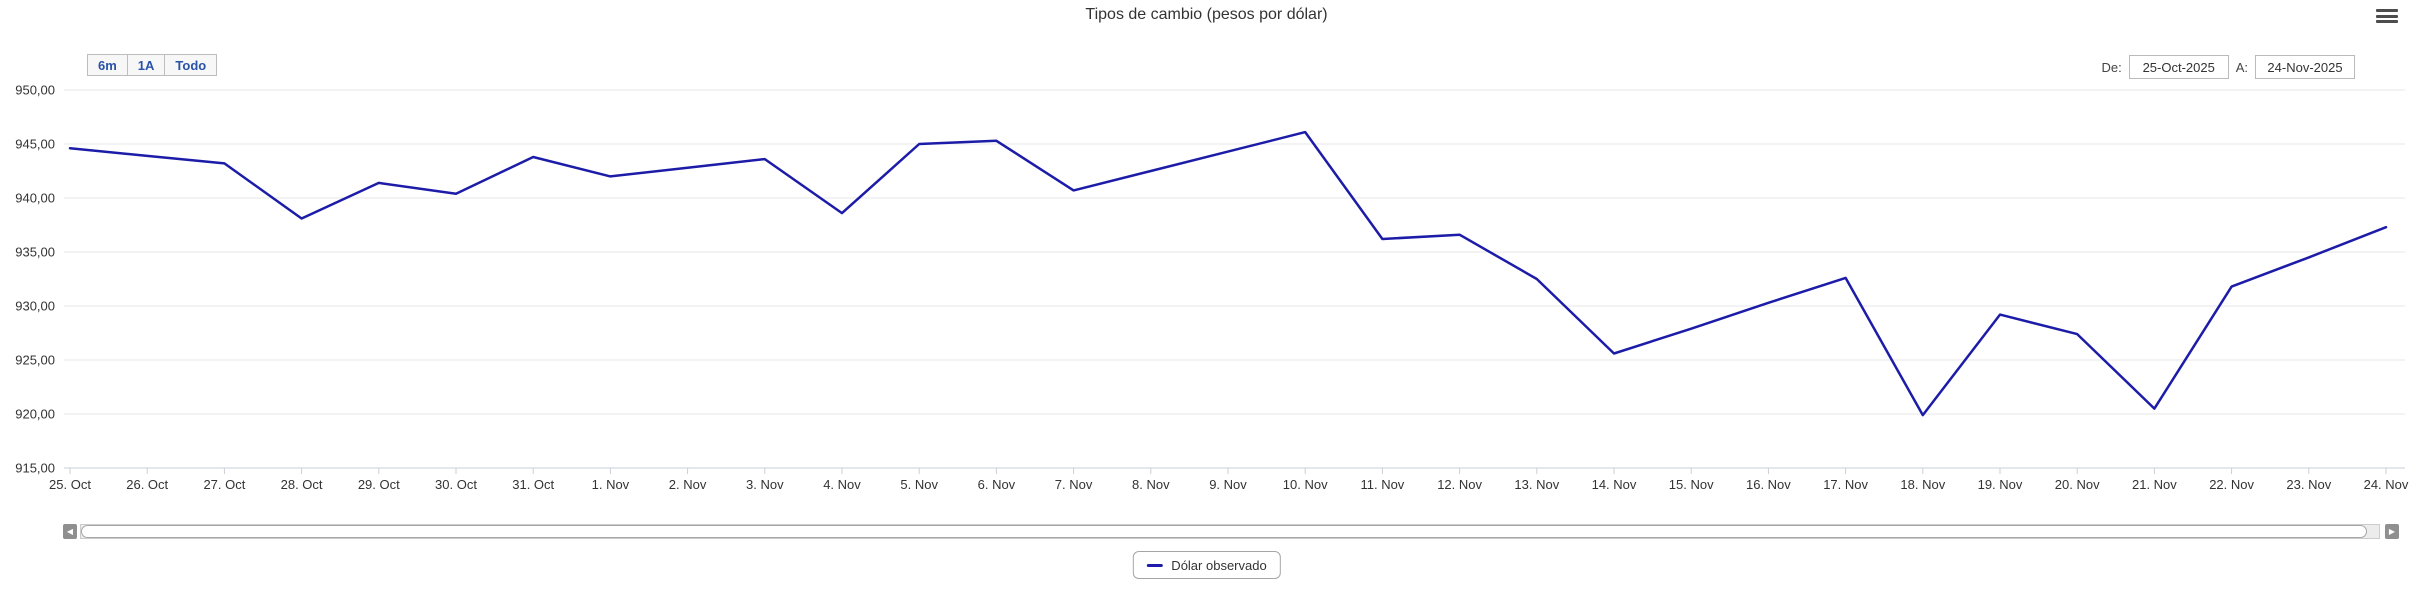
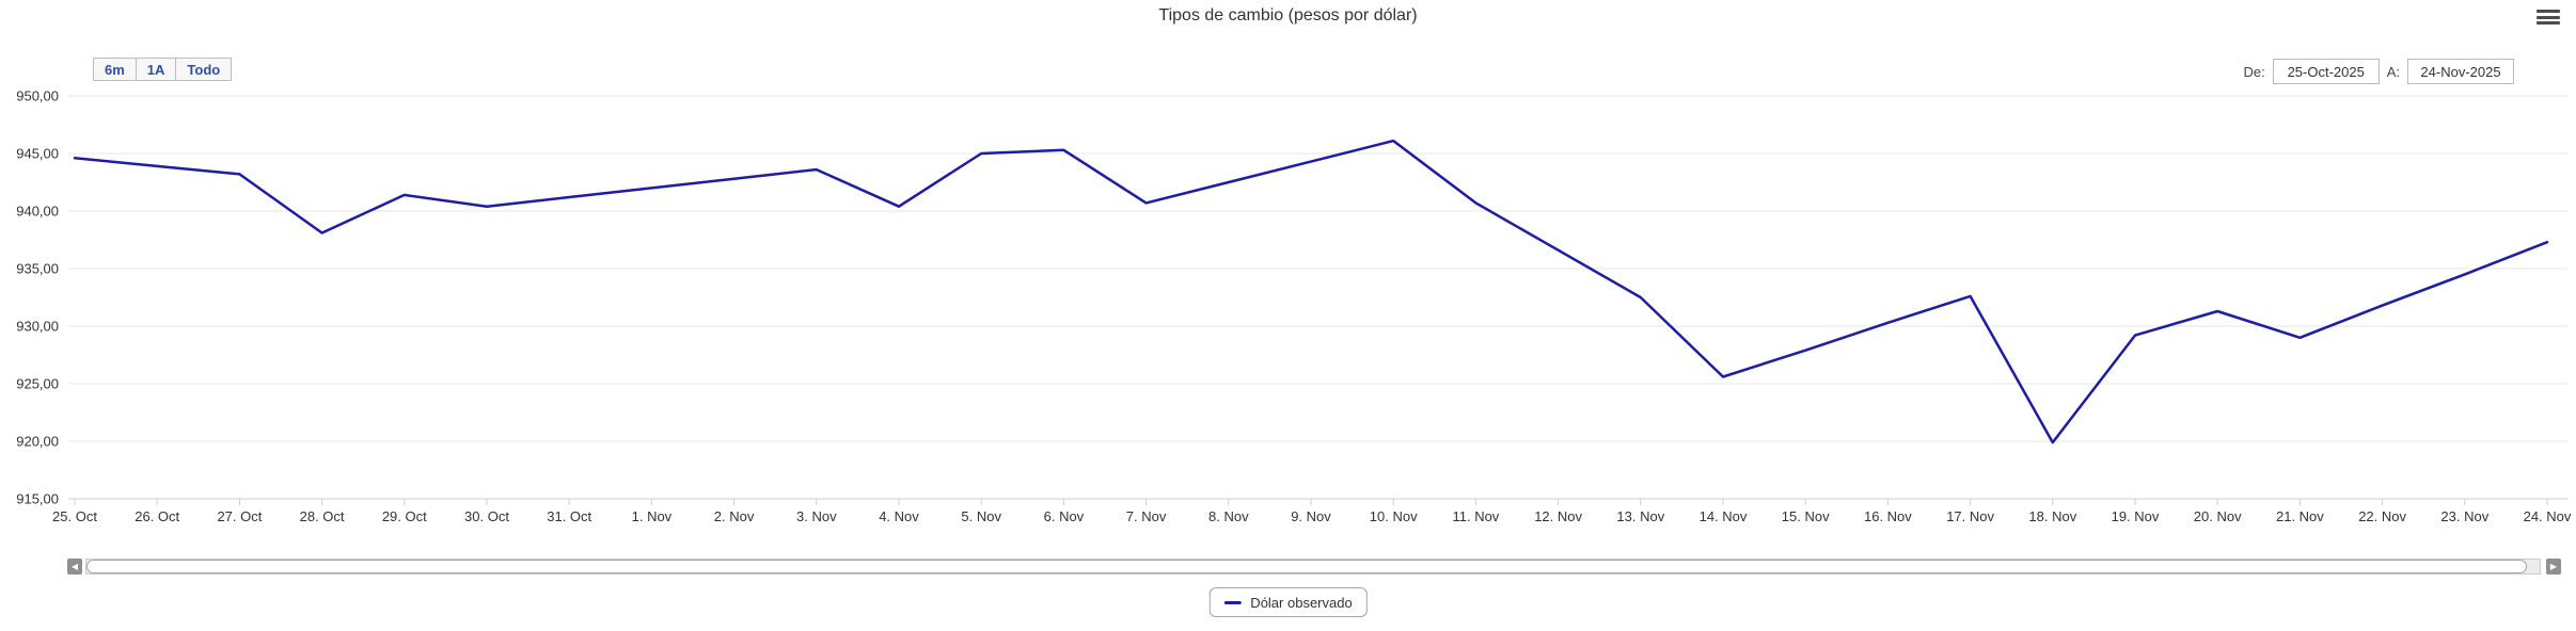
31. Oct: 943,8 -> 941,2
4. Nov: 938,6 -> 940,4
11. Nov: 936,2 -> 940,7
20. Nov: 927,4 -> 931,3
21. Nov: 920,5 -> 929,0
